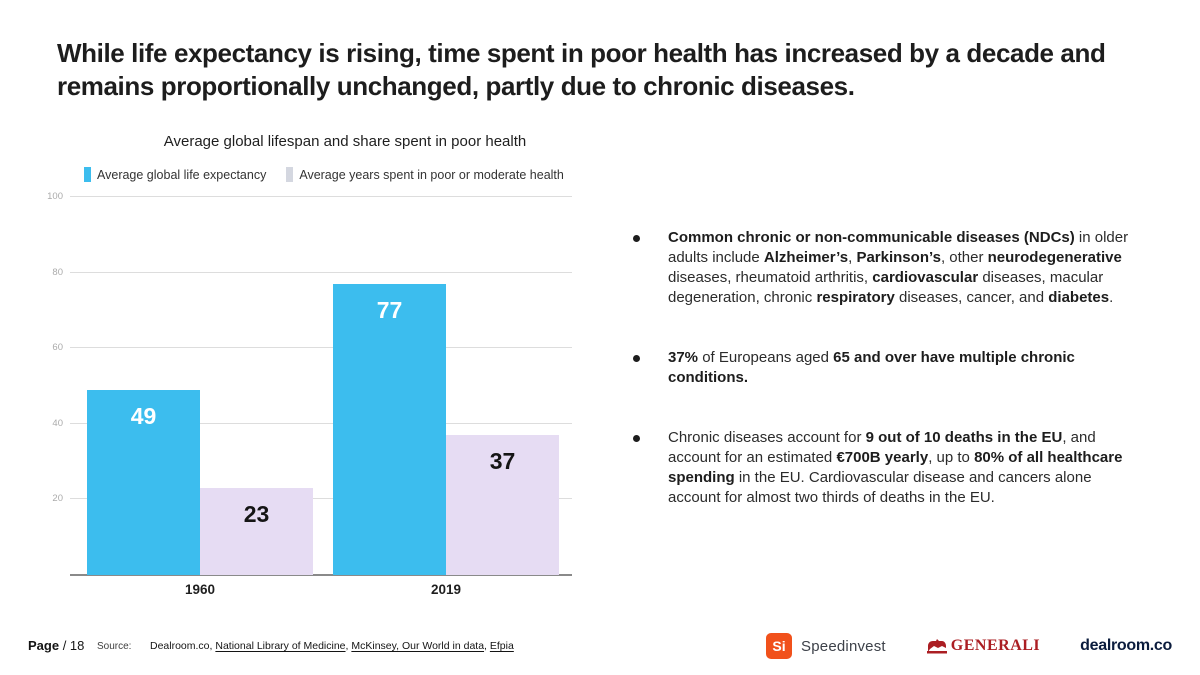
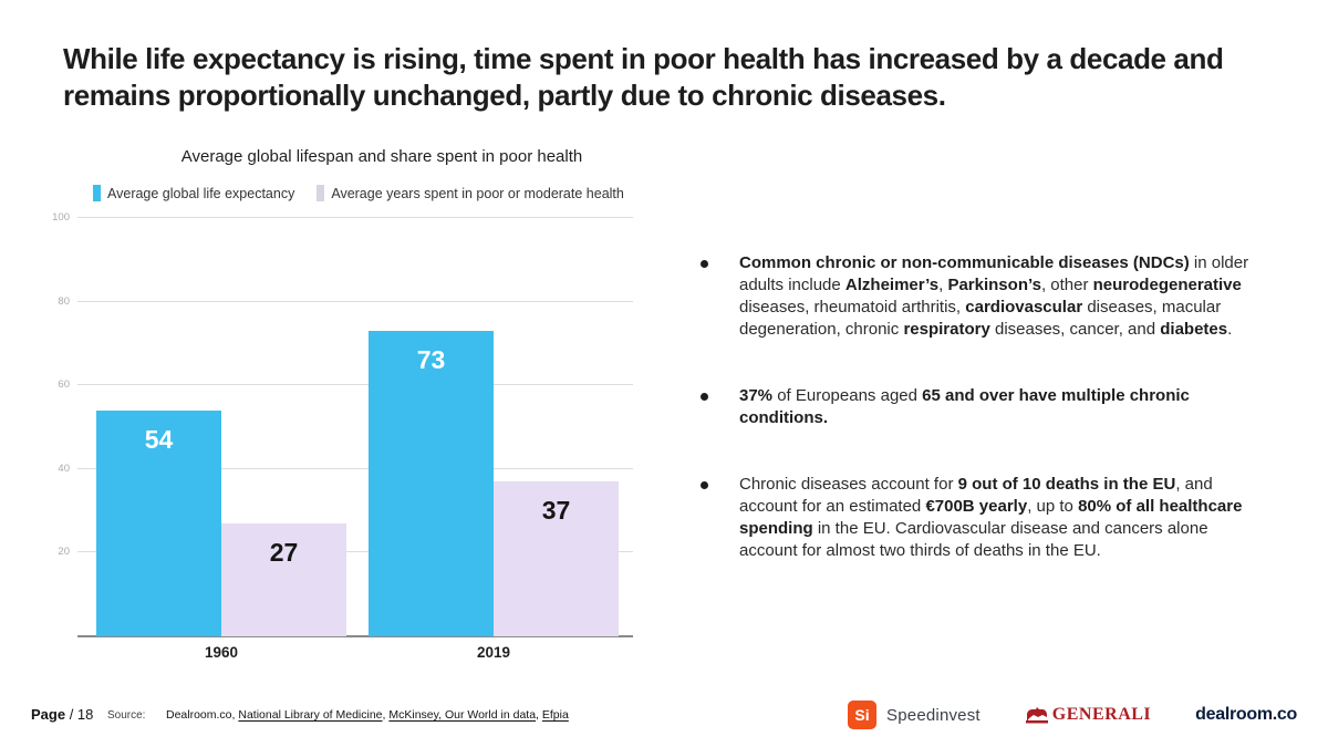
Average global life expectancy/1960: 49 -> 54
Average years spent in poor or moderate health/1960: 23 -> 27
Average global life expectancy/2019: 77 -> 73
